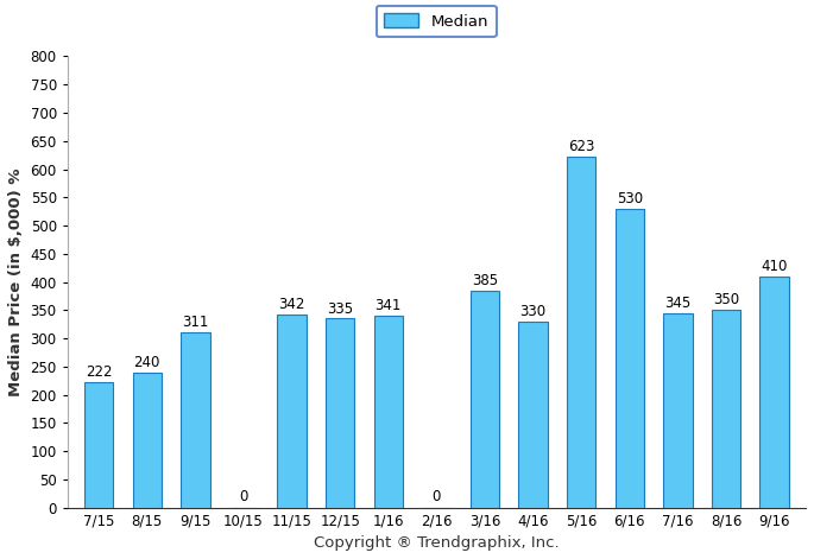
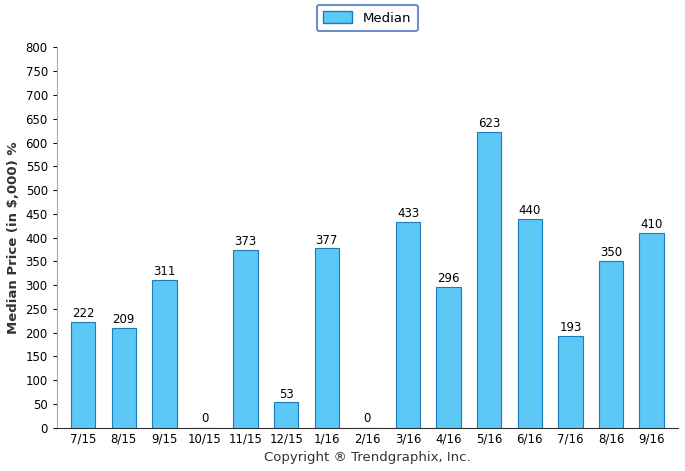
8/15: 240 -> 209
11/15: 342 -> 373
12/15: 335 -> 53
1/16: 341 -> 377
3/16: 385 -> 433
4/16: 330 -> 296
6/16: 530 -> 440
7/16: 345 -> 193
